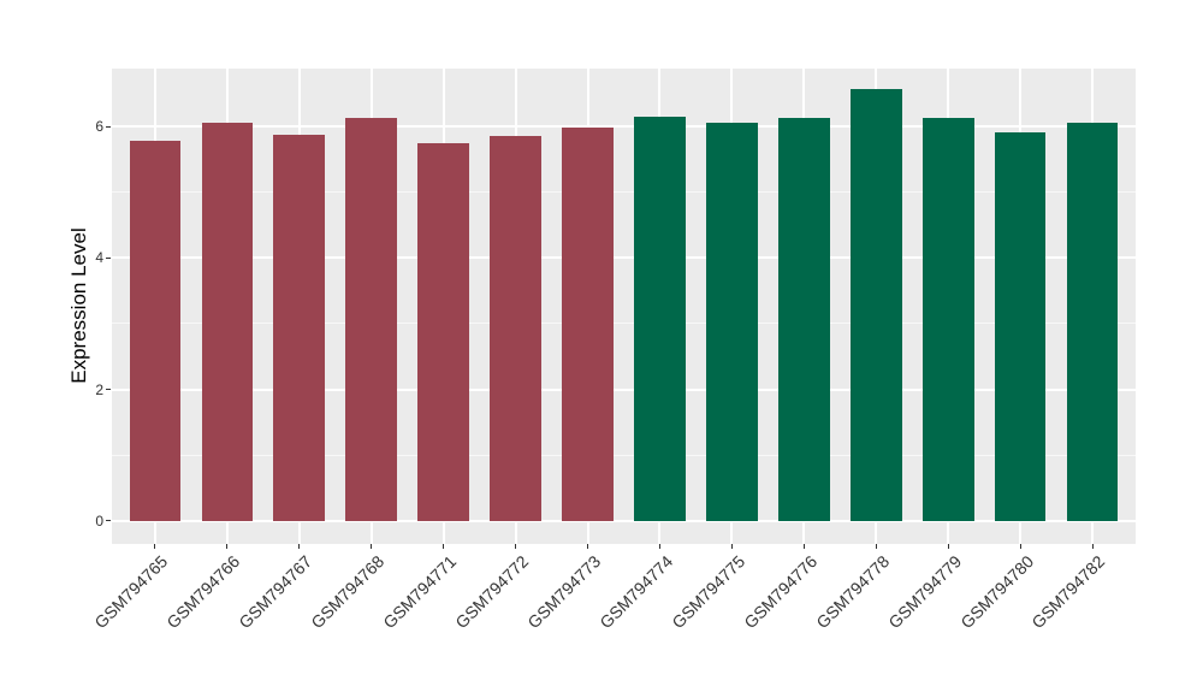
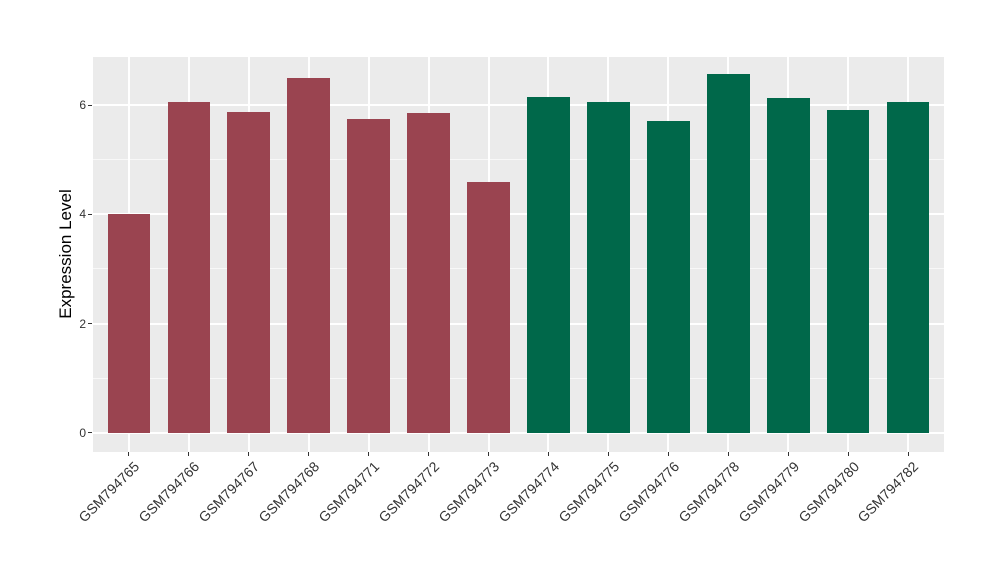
GSM794765: 5.8 -> 4.0
GSM794768: 6.1 -> 6.5
GSM794773: 6.0 -> 4.6
GSM794776: 6.1 -> 5.7
